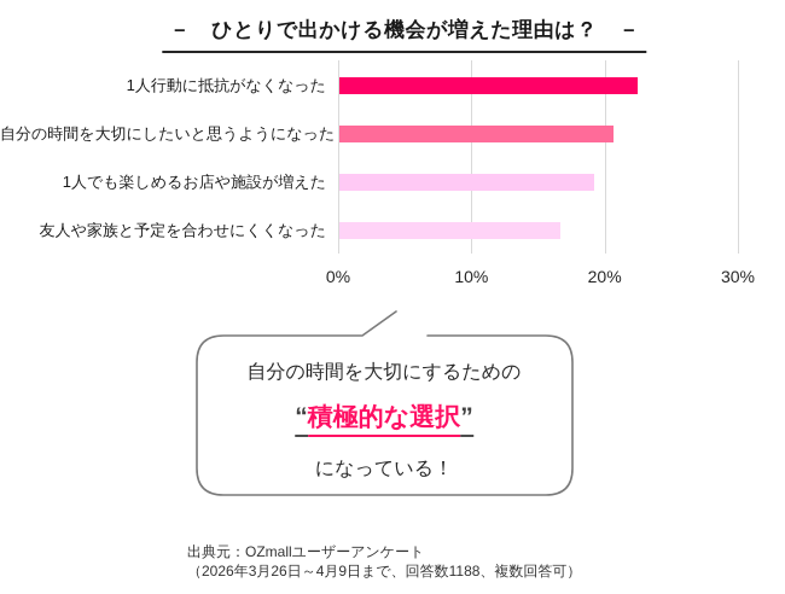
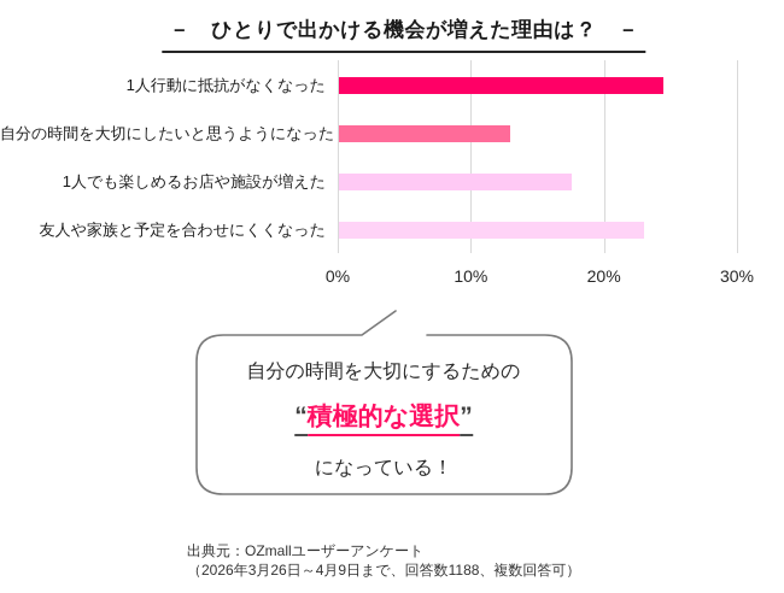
1人行動に抵抗がなくなった: 22.4% -> 24.4%
自分の時間を大切にしたいと思うようになった: 20.6% -> 12.9%
1人でも楽しめるお店や施設が増えた: 19.1% -> 17.5%
友人や家族と予定を合わせにくくなった: 16.6% -> 22.9%
